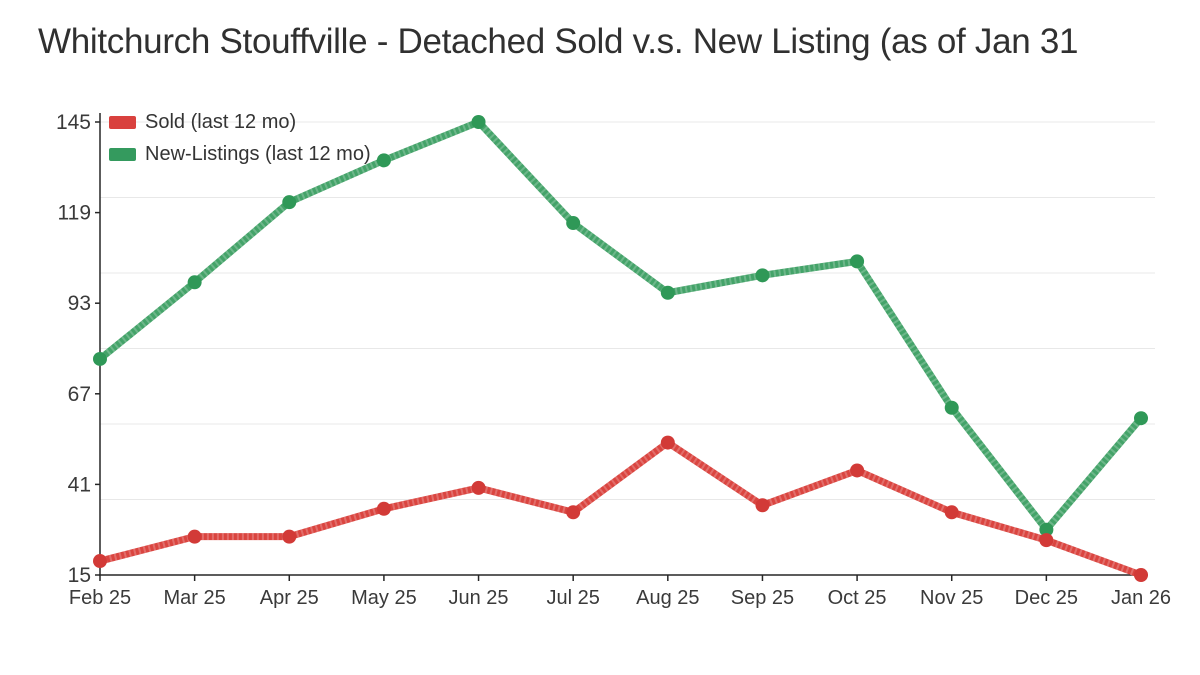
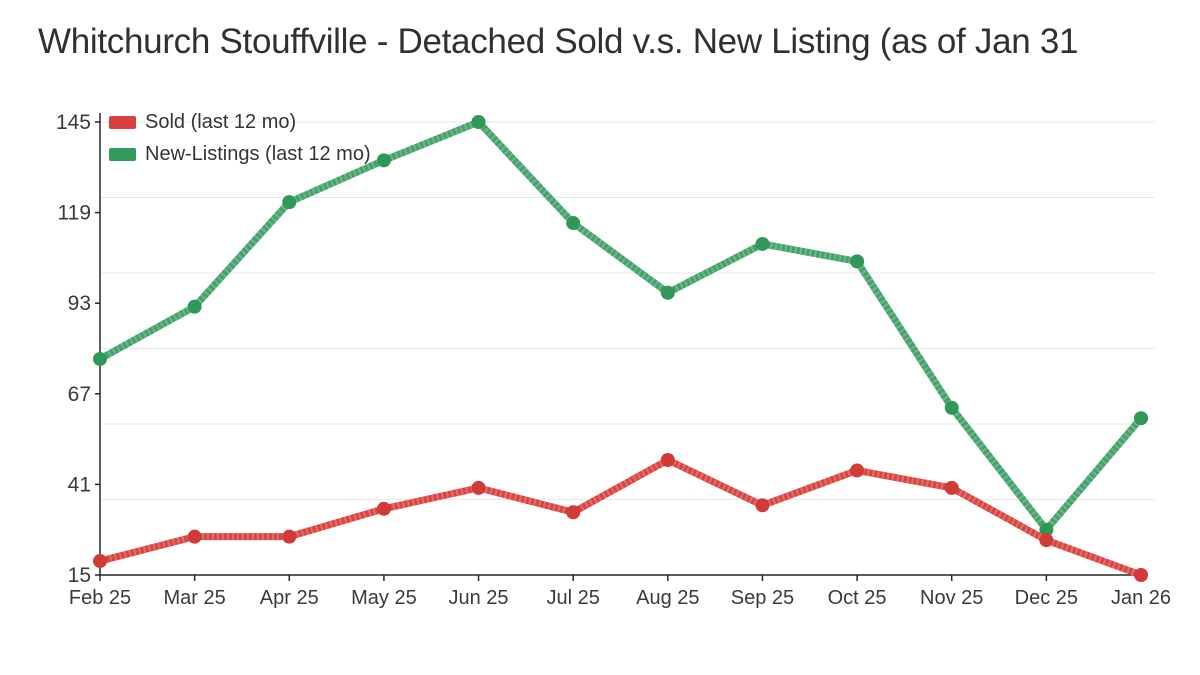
New-Listings (last 12 mo)/Mar 25: 99 -> 92
Sold (last 12 mo)/Aug 25: 53 -> 48
New-Listings (last 12 mo)/Sep 25: 101 -> 110
Sold (last 12 mo)/Nov 25: 33 -> 40
